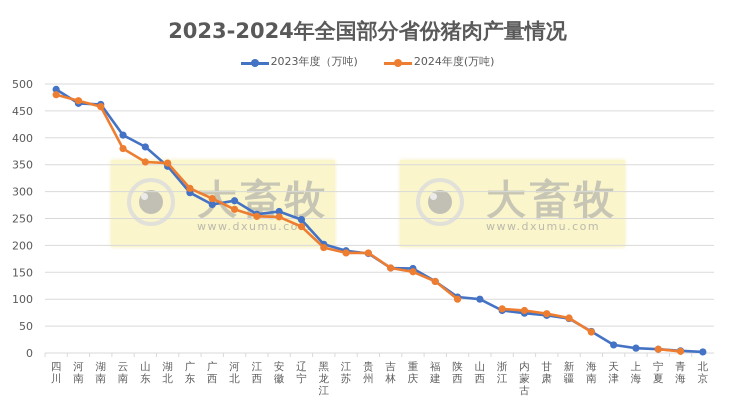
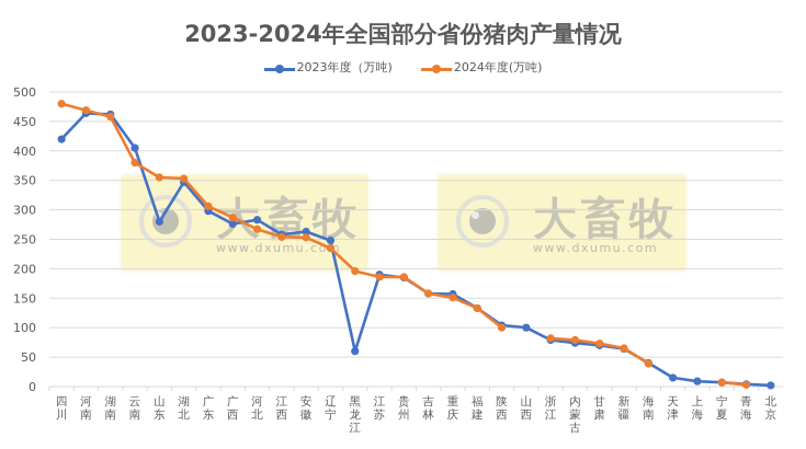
2023年度（万吨)/四川: 490 -> 420
2023年度（万吨)/山东: 380 -> 280
2023年度（万吨)/黑龙江: 200 -> 60
